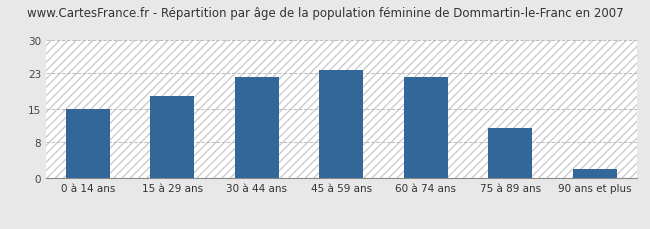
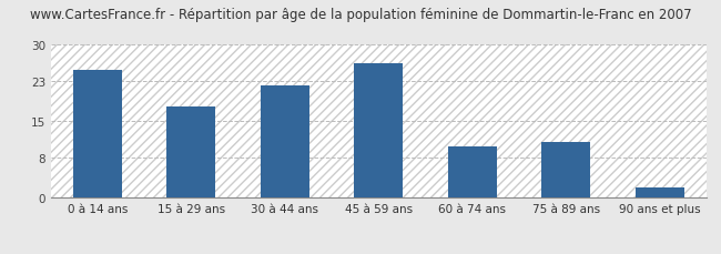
0 à 14 ans: 15.0 -> 25.0
45 à 59 ans: 23.5 -> 26.5
60 à 74 ans: 22.0 -> 10.0
